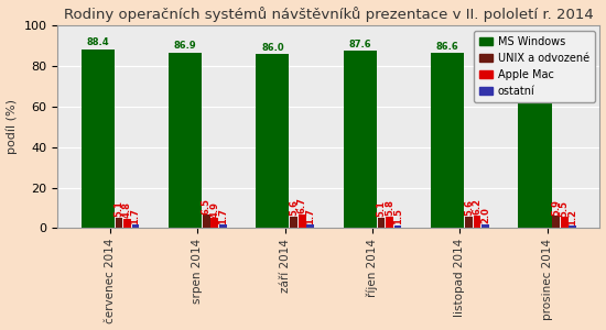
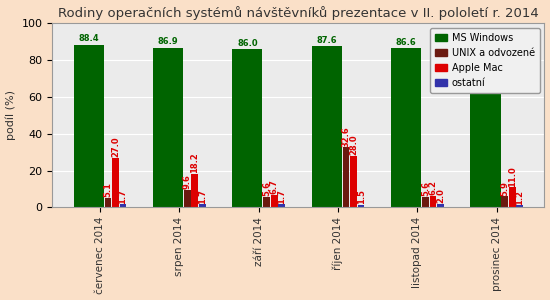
Apple Mac/červenec 2014: 5 -> 27
UNIX a odvozené/srpen 2014: 6.5 -> 9.6
Apple Mac/srpen 2014: 4.9 -> 18.2
UNIX a odvozené/říjen 2014: 5.1 -> 32.6
Apple Mac/říjen 2014: 5.8 -> 28.0
Apple Mac/prosinec 2014: 6 -> 11
